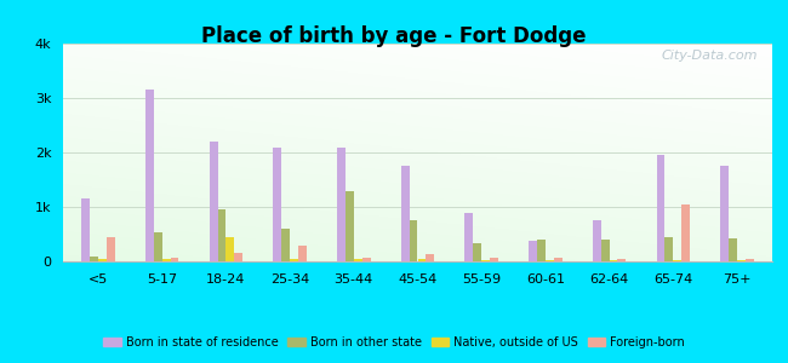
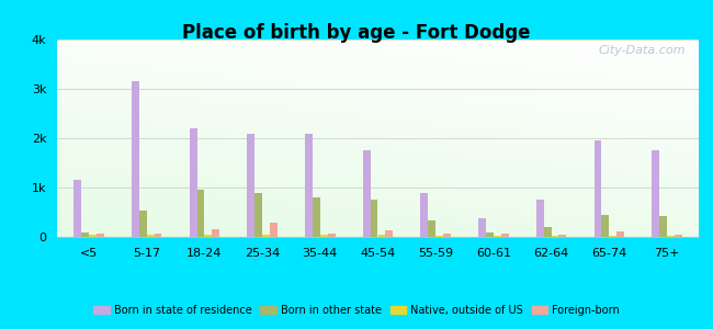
Foreign-born/<5: 0.45k -> 0.07k
Native, outside of US/18-24: 0.45k -> 0.04k
Born in other state/25-34: 0.60k -> 0.90k
Born in other state/35-44: 1.30k -> 0.80k
Born in other state/60-61: 0.40k -> 0.10k
Born in other state/62-64: 0.40k -> 0.20k
Foreign-born/65-74: 1.05k -> 0.11k
